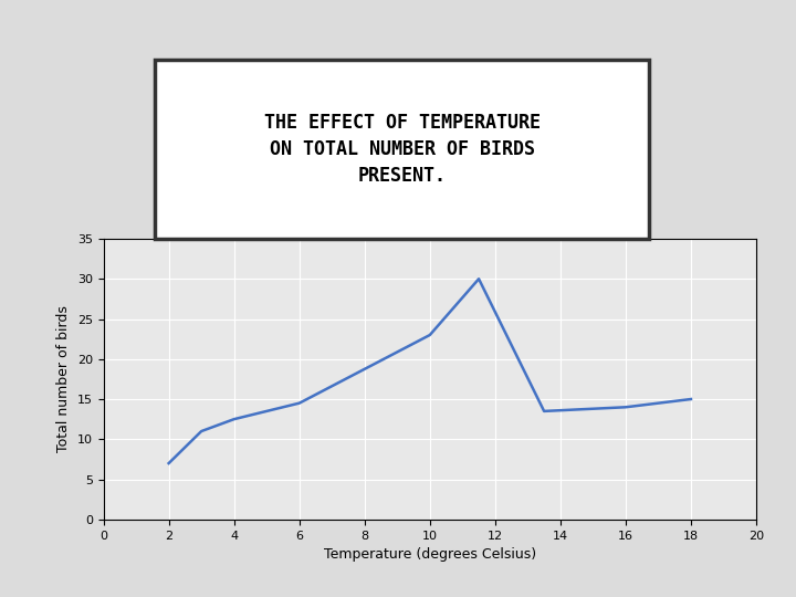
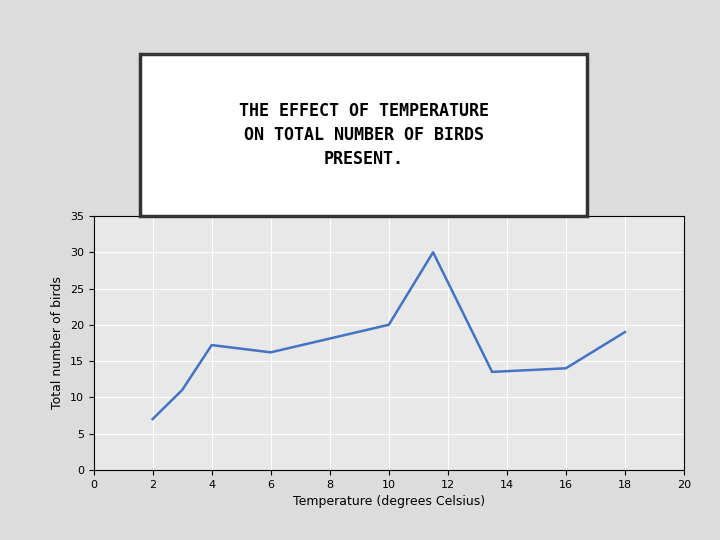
4: 12.5 -> 17.2
6: 14.5 -> 16.2
10: 23.0 -> 20.0
18: 15.0 -> 19.0
